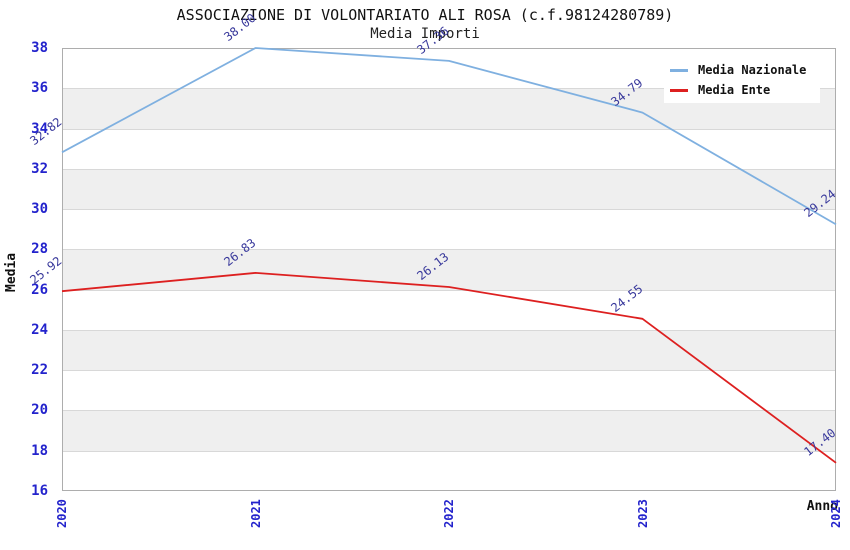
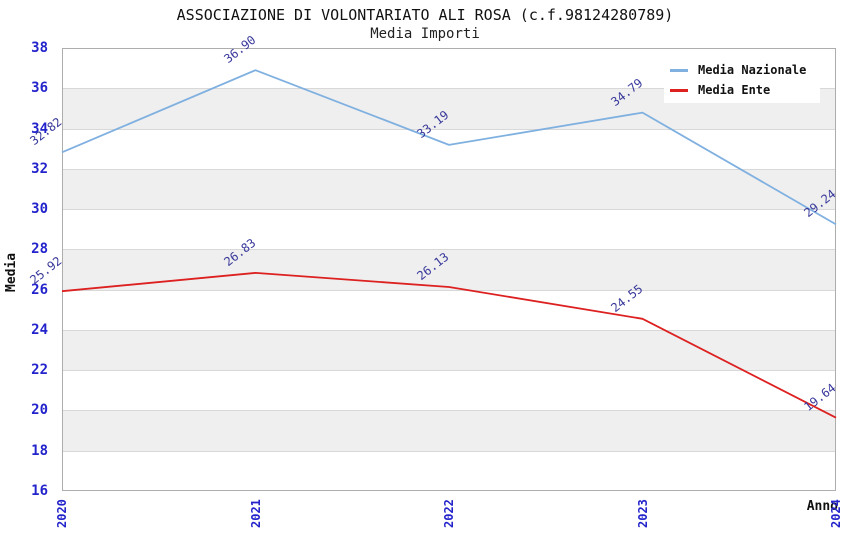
Media Nazionale/2021: 38.00 -> 36.90
Media Nazionale/2022: 37.36 -> 33.19
Media Ente/2024: 17.40 -> 19.64
